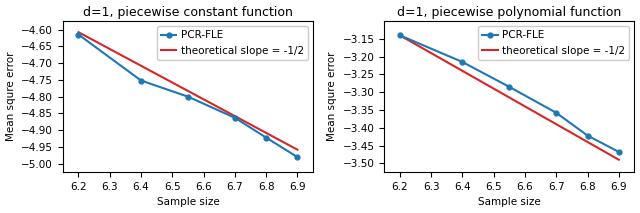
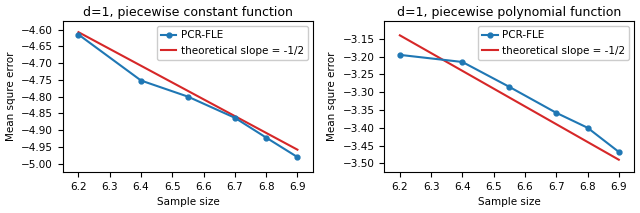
d=1, piecewise polynomial function/6.2: -3.140 -> -3.195
d=1, piecewise polynomial function/6.8: -3.422 -> -3.400
